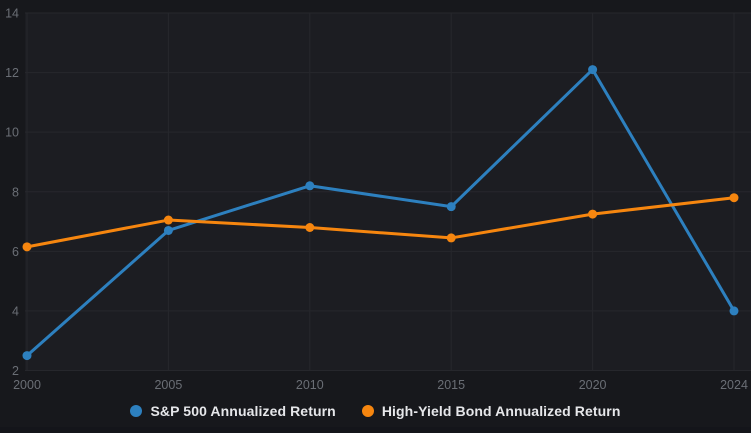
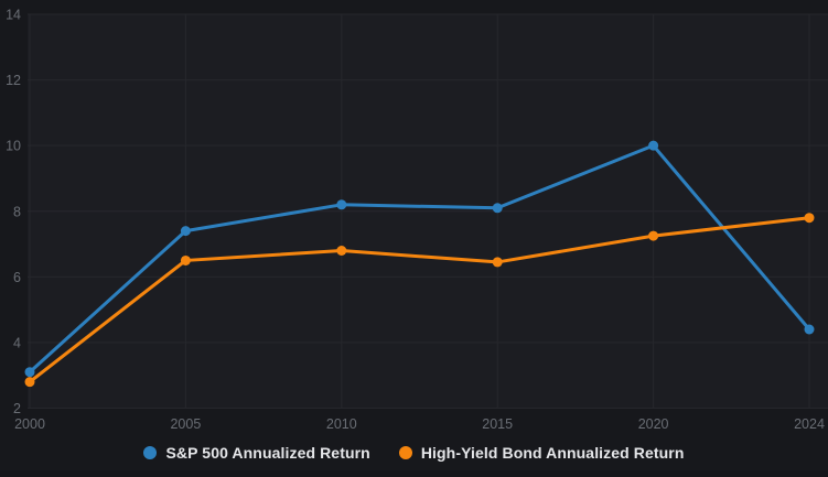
S&P 500 Annualized Return/2000: 2.5 -> 3.1
High-Yield Bond Annualized Return/2000: 6.2 -> 2.8
S&P 500 Annualized Return/2005: 6.7 -> 7.4
High-Yield Bond Annualized Return/2005: 7.0 -> 6.5
S&P 500 Annualized Return/2015: 7.5 -> 8.1
S&P 500 Annualized Return/2020: 12.1 -> 10.0
S&P 500 Annualized Return/2024: 4.0 -> 4.4
